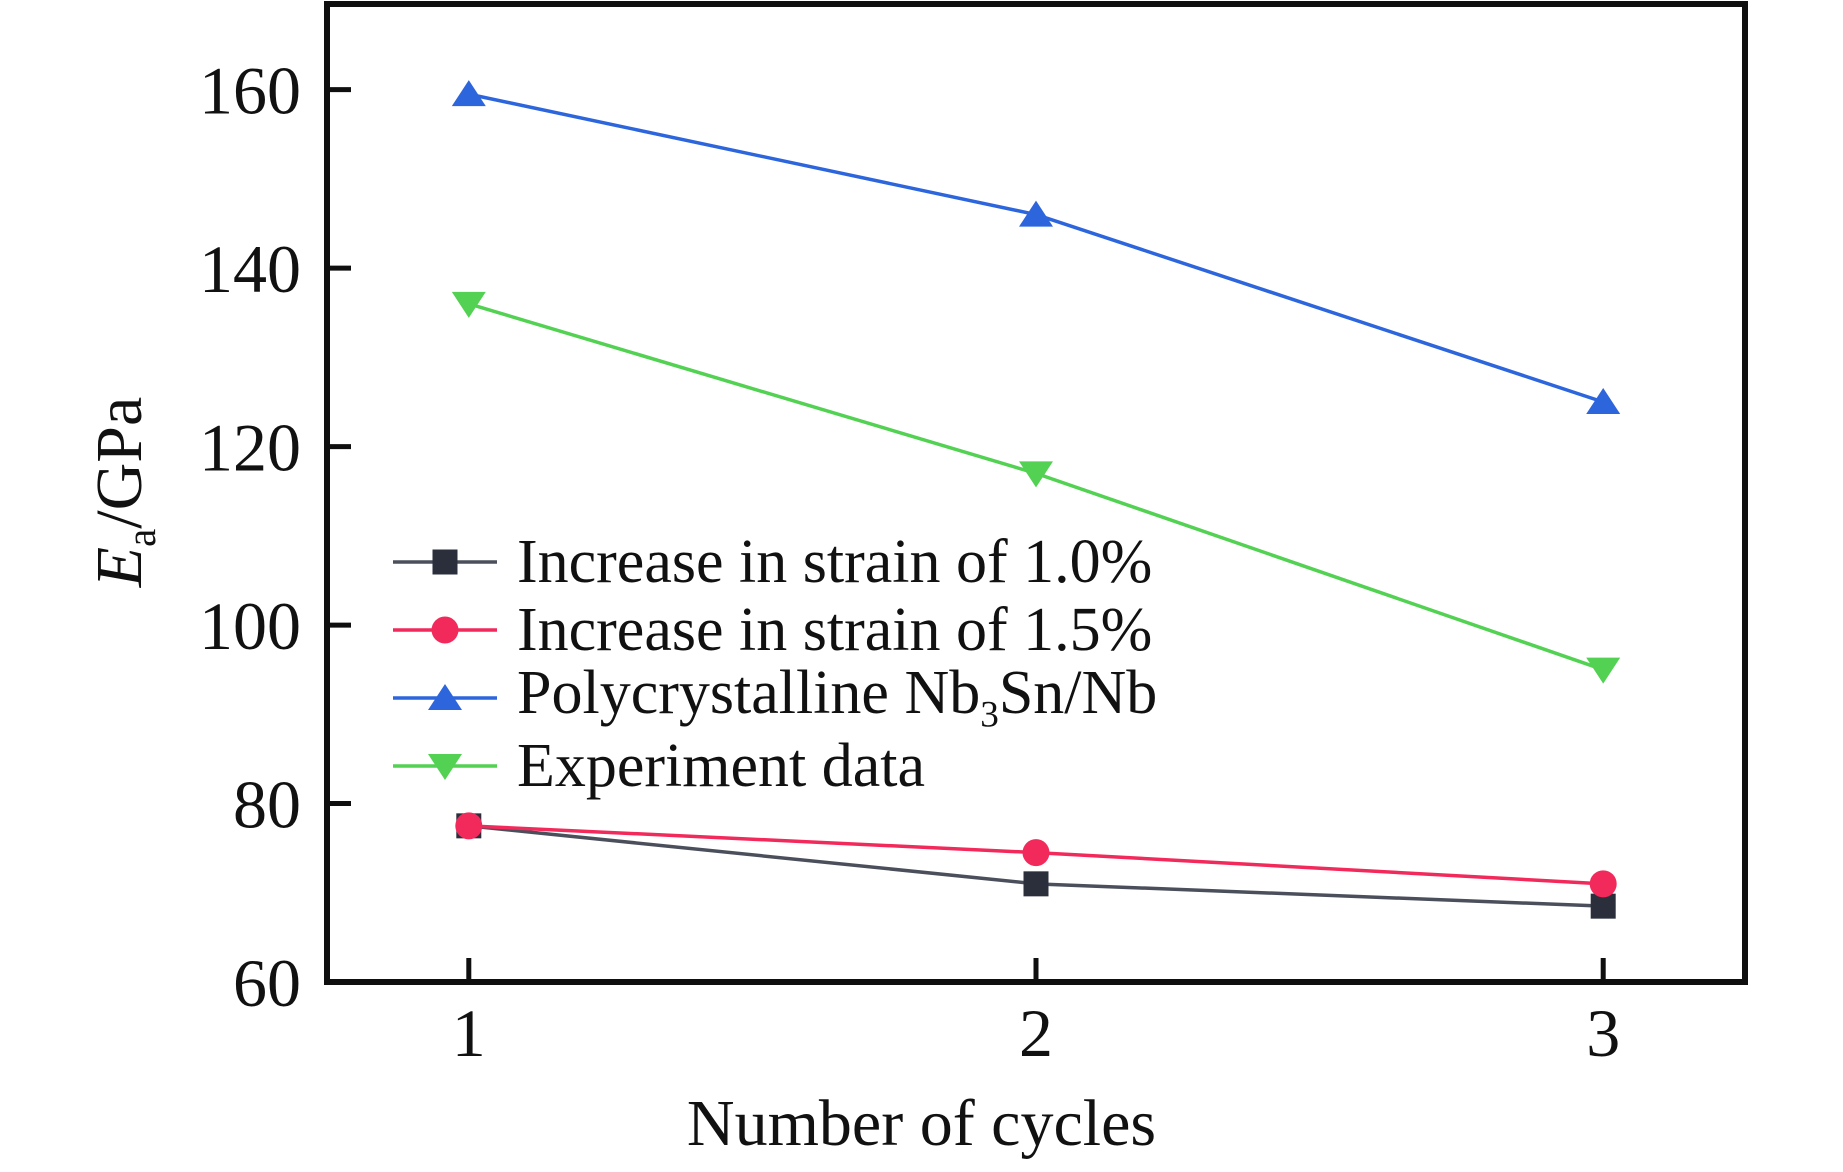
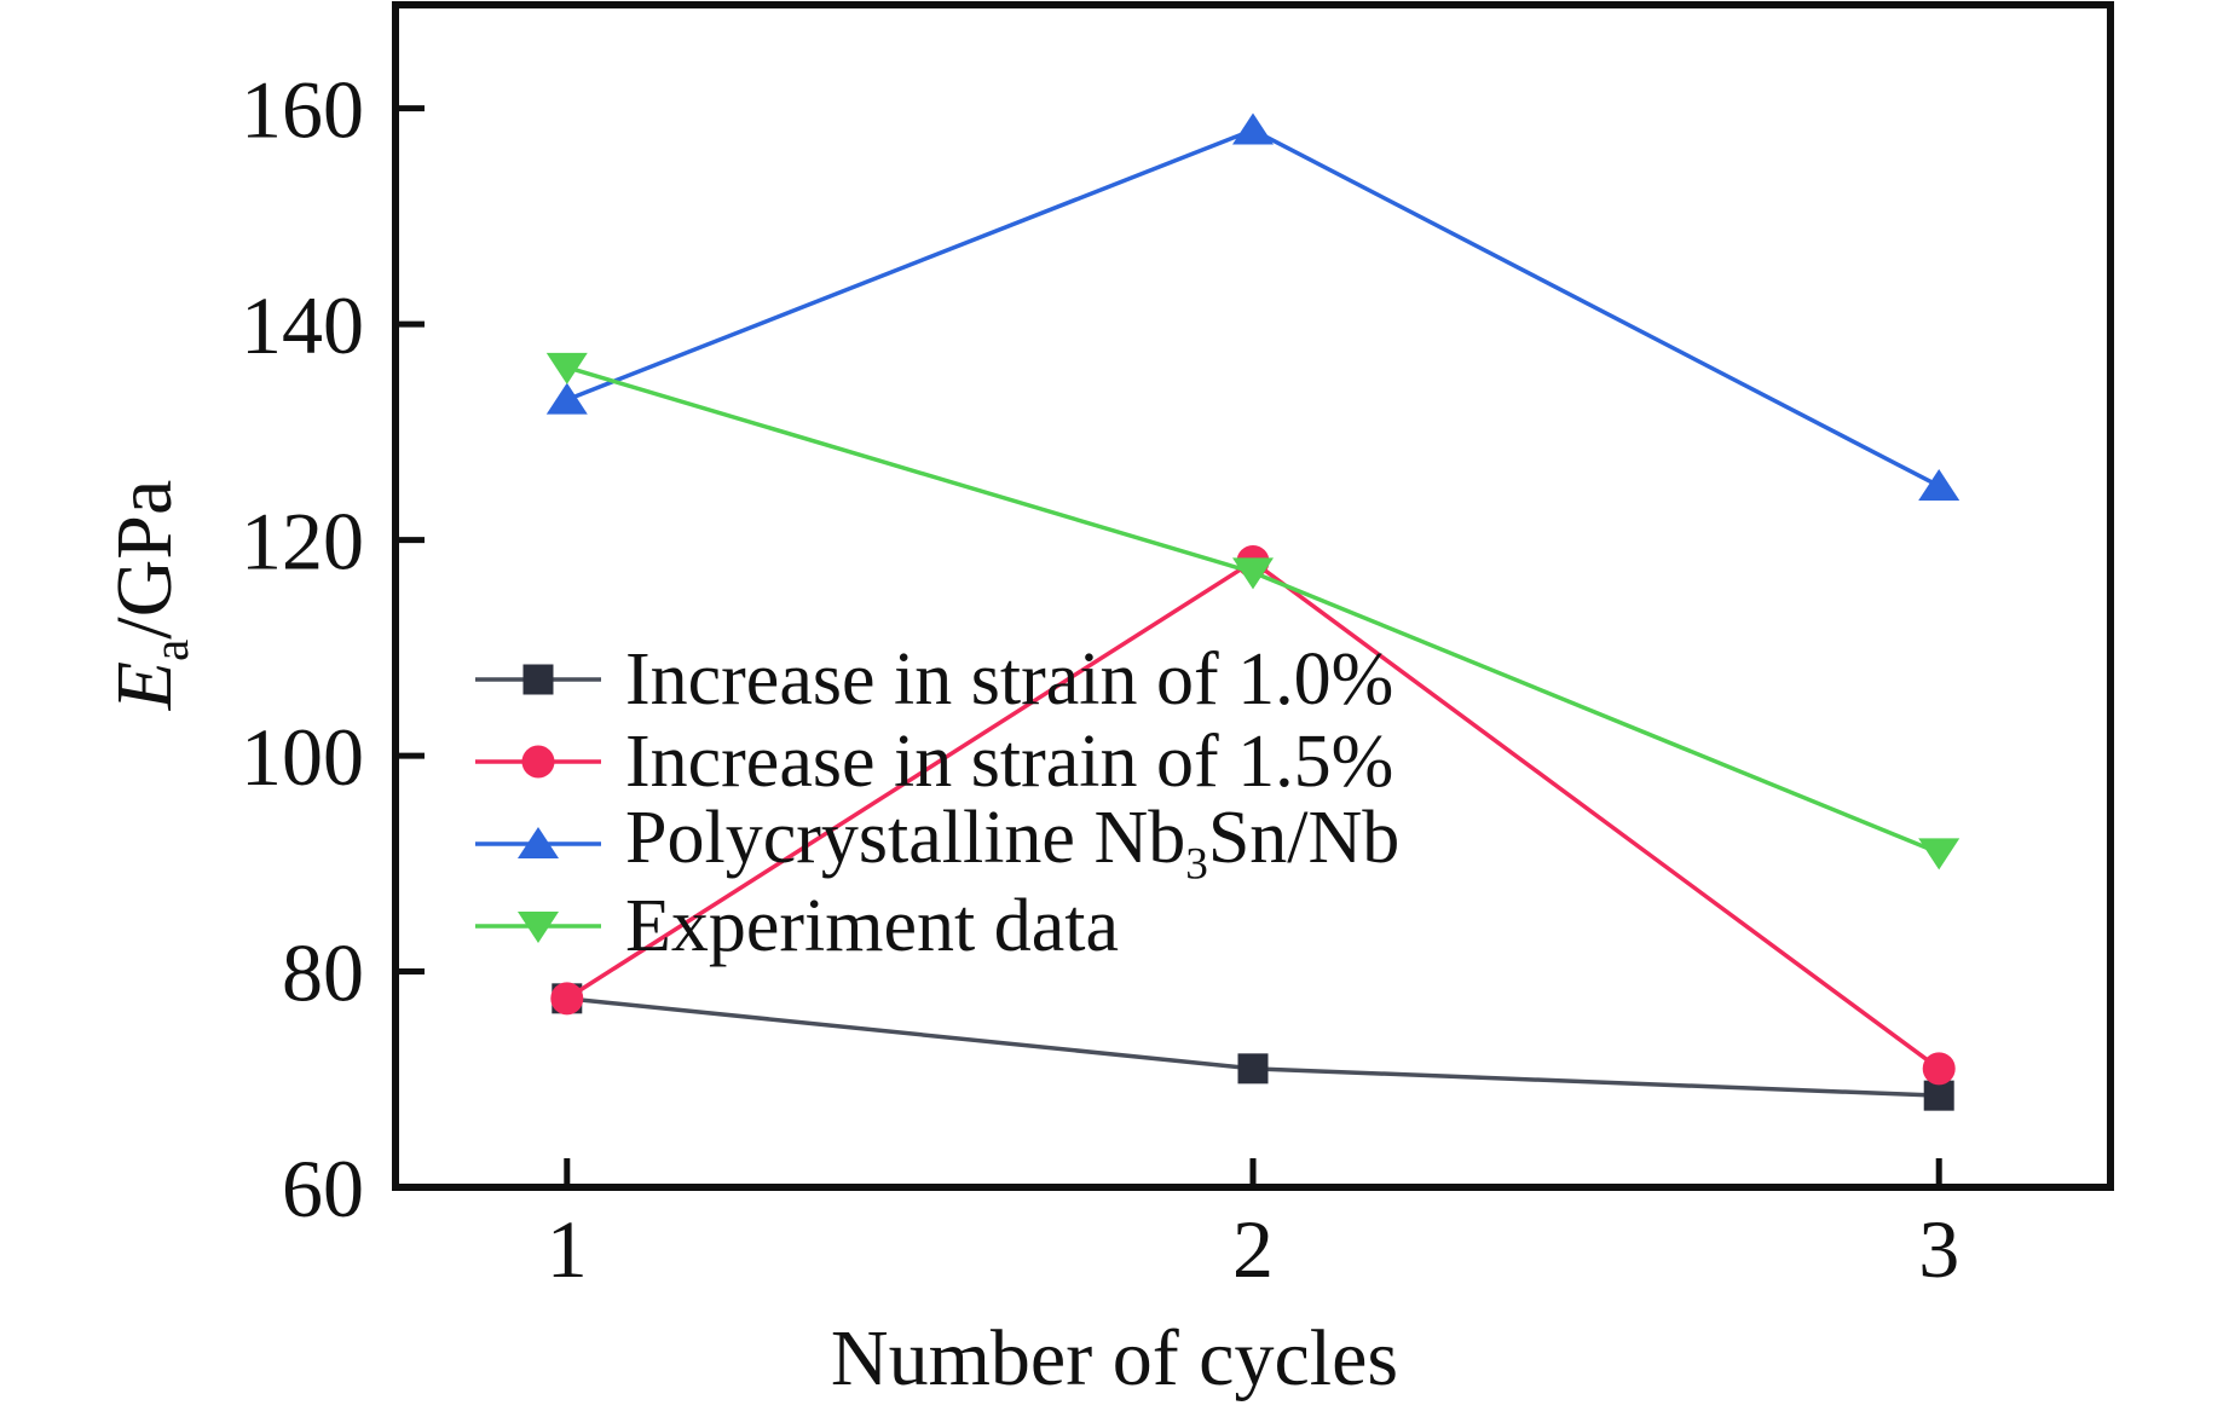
Polycrystalline Nb3Sn/Nb/1: 160 -> 133
Increase in strain of 1.5%/2: 74 -> 118
Polycrystalline Nb3Sn/Nb/2: 146 -> 158
Experiment data/3: 95 -> 91
